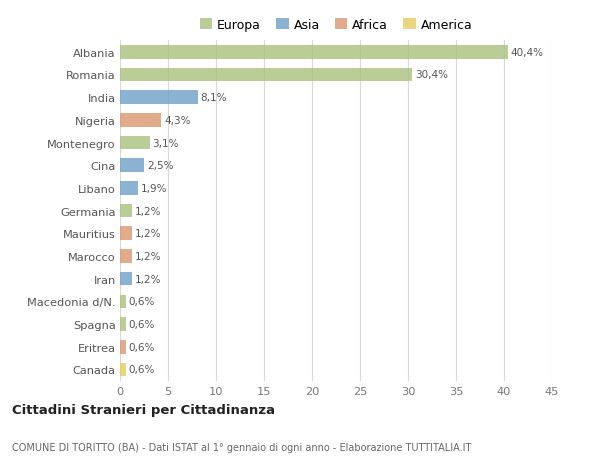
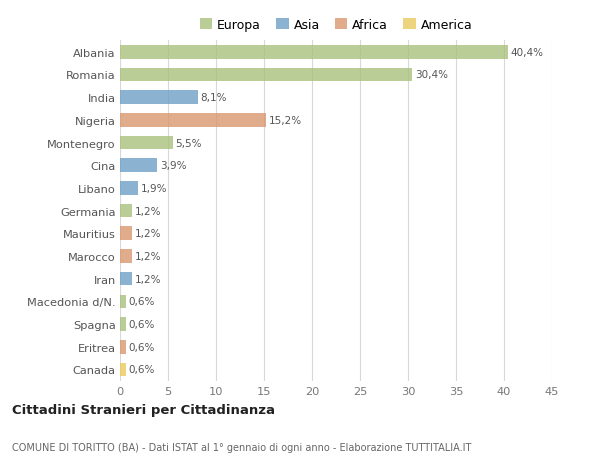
Nigeria: 4,3% -> 15,2%
Montenegro: 3,1% -> 5,5%
Cina: 2,5% -> 3,9%
